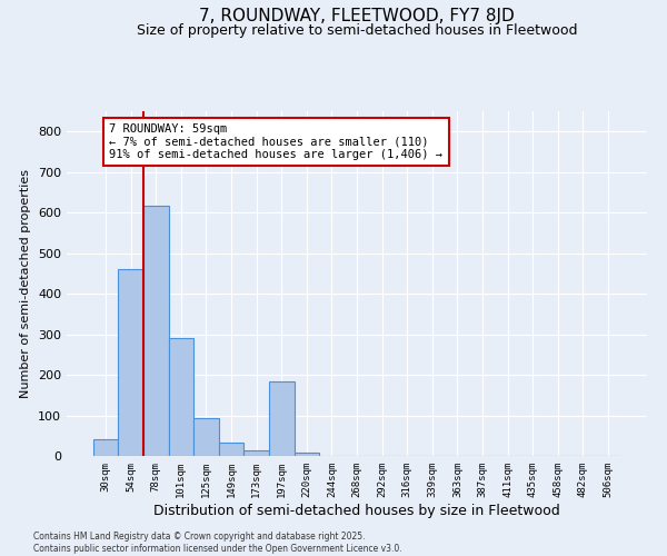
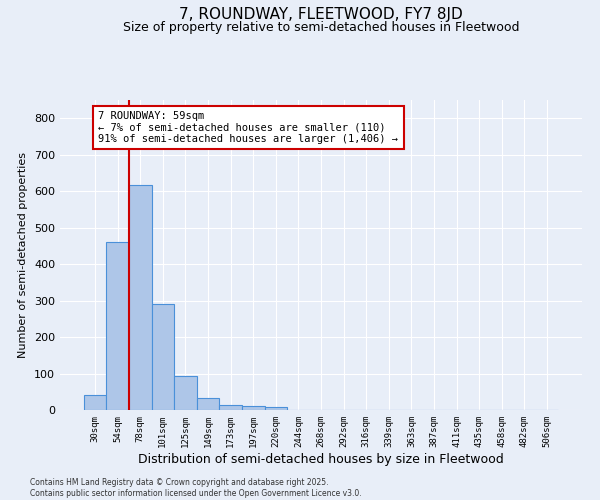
197sqm: 185 -> 10
